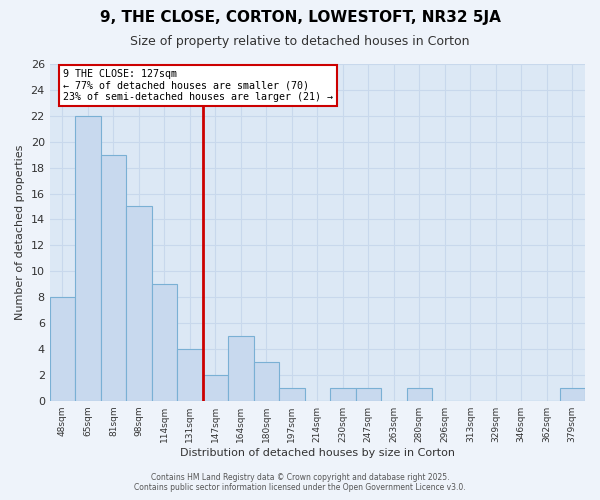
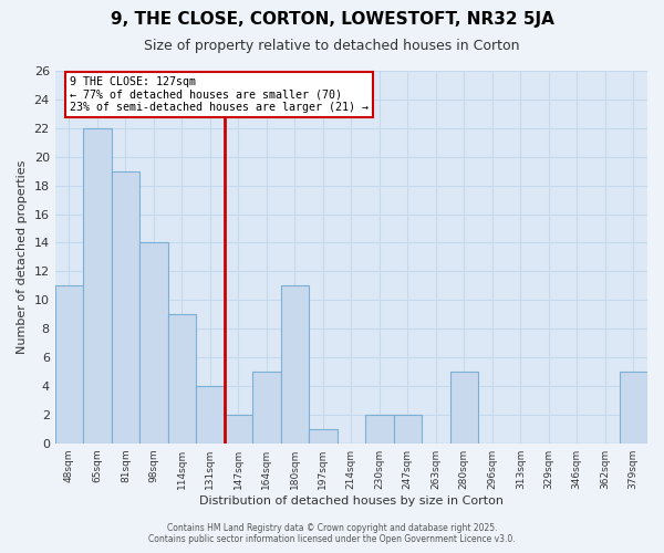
48sqm: 8 -> 11
98sqm: 15 -> 14
180sqm: 3 -> 11
230sqm: 1 -> 2
247sqm: 1 -> 2
280sqm: 1 -> 5
379sqm: 1 -> 5
